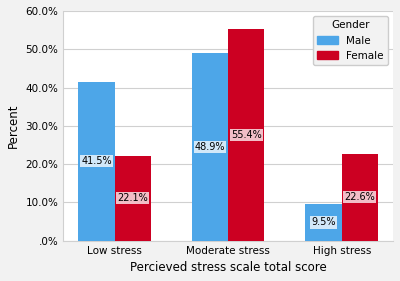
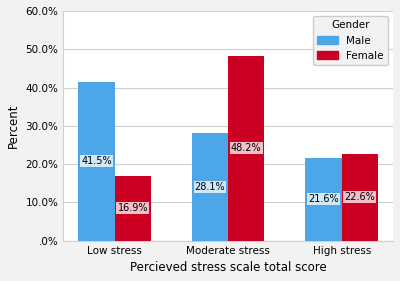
Female/Low stress: 22.1% -> 16.9%
Male/Moderate stress: 48.9% -> 28.1%
Female/Moderate stress: 55.4% -> 48.2%
Male/High stress: 9.5% -> 21.6%
